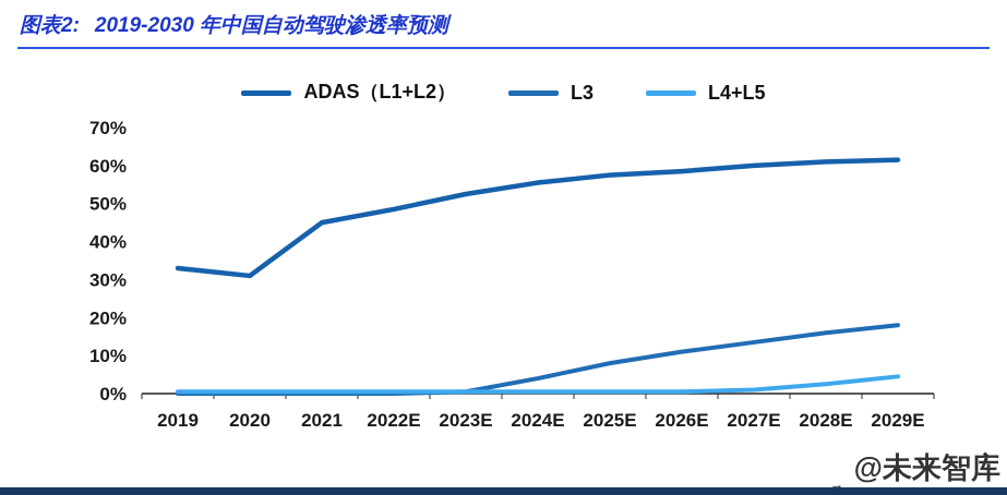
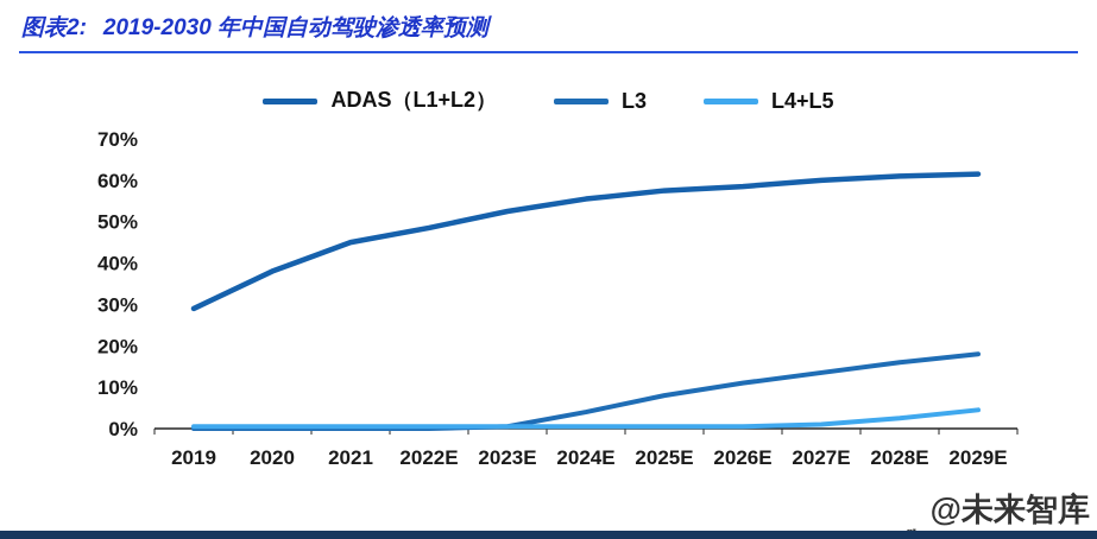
ADAS（L1+L2）/2019: 33% -> 29%
ADAS（L1+L2）/2020: 31% -> 38%
